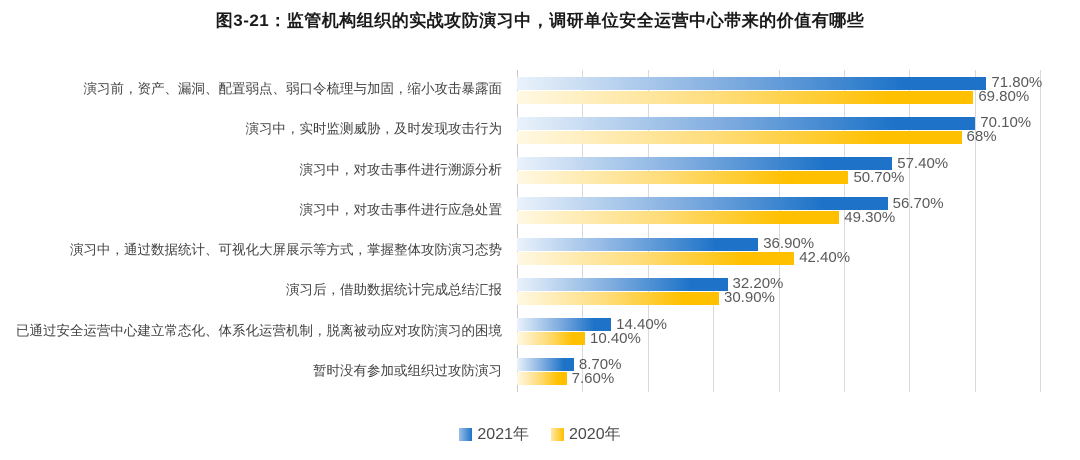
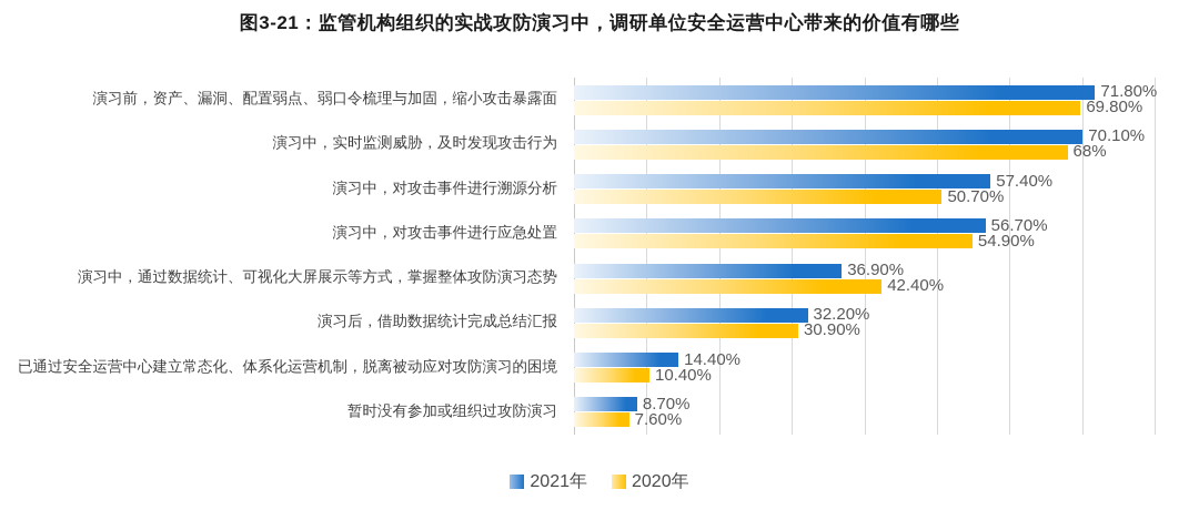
2020年/演习中，对攻击事件进行应急处置: 49.30% -> 54.90%
